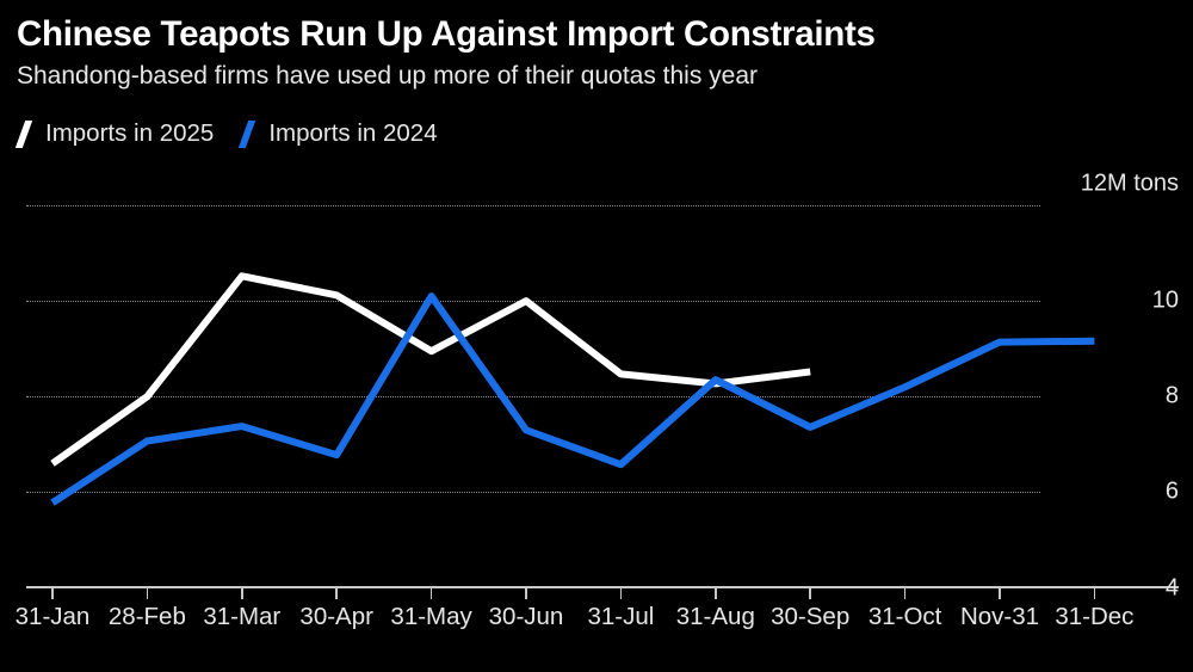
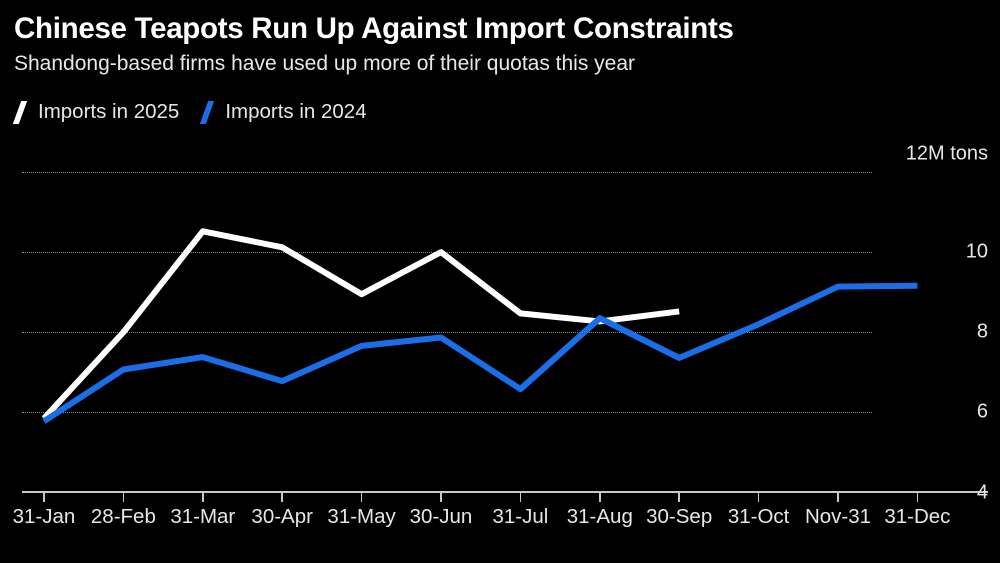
Imports in 2025/31-Jan: 6.6 -> 5.8
Imports in 2024/31-May: 10.1 -> 7.7
Imports in 2024/30-Jun: 7.3 -> 7.9
